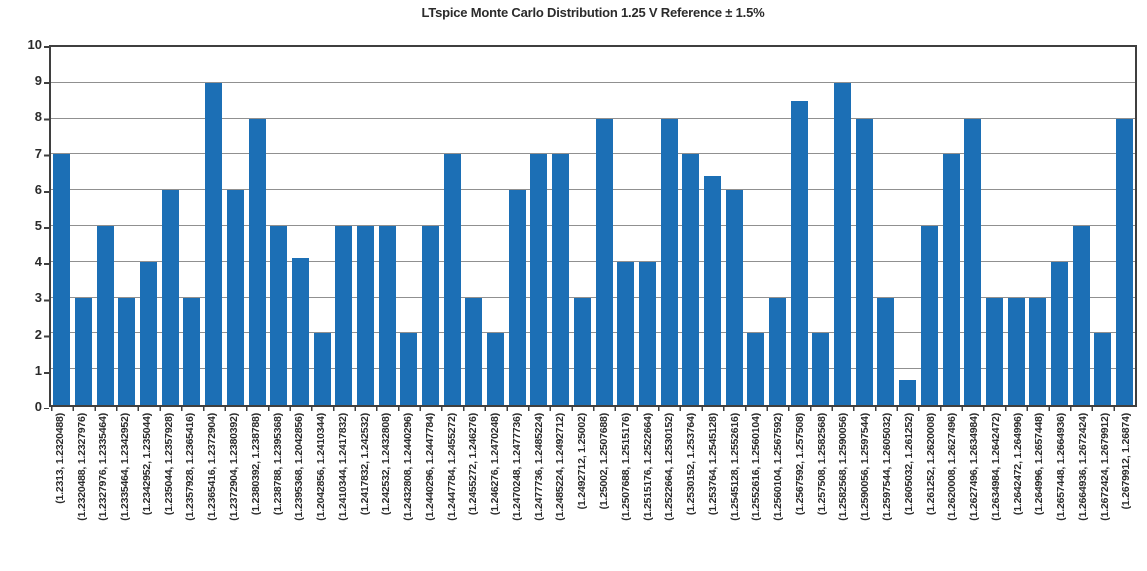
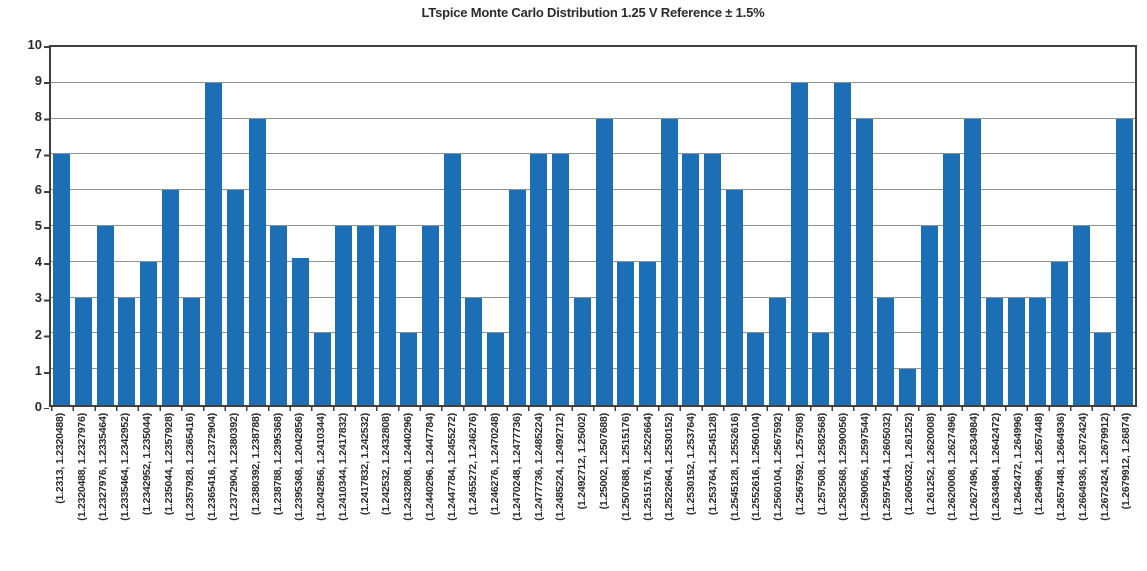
(1.253764, 1.2545128): 6.4 -> 7.0
(1.2567592, 1.257508): 8.5 -> 9.0
(1.2605032, 1.261252): 0.7 -> 1.0
